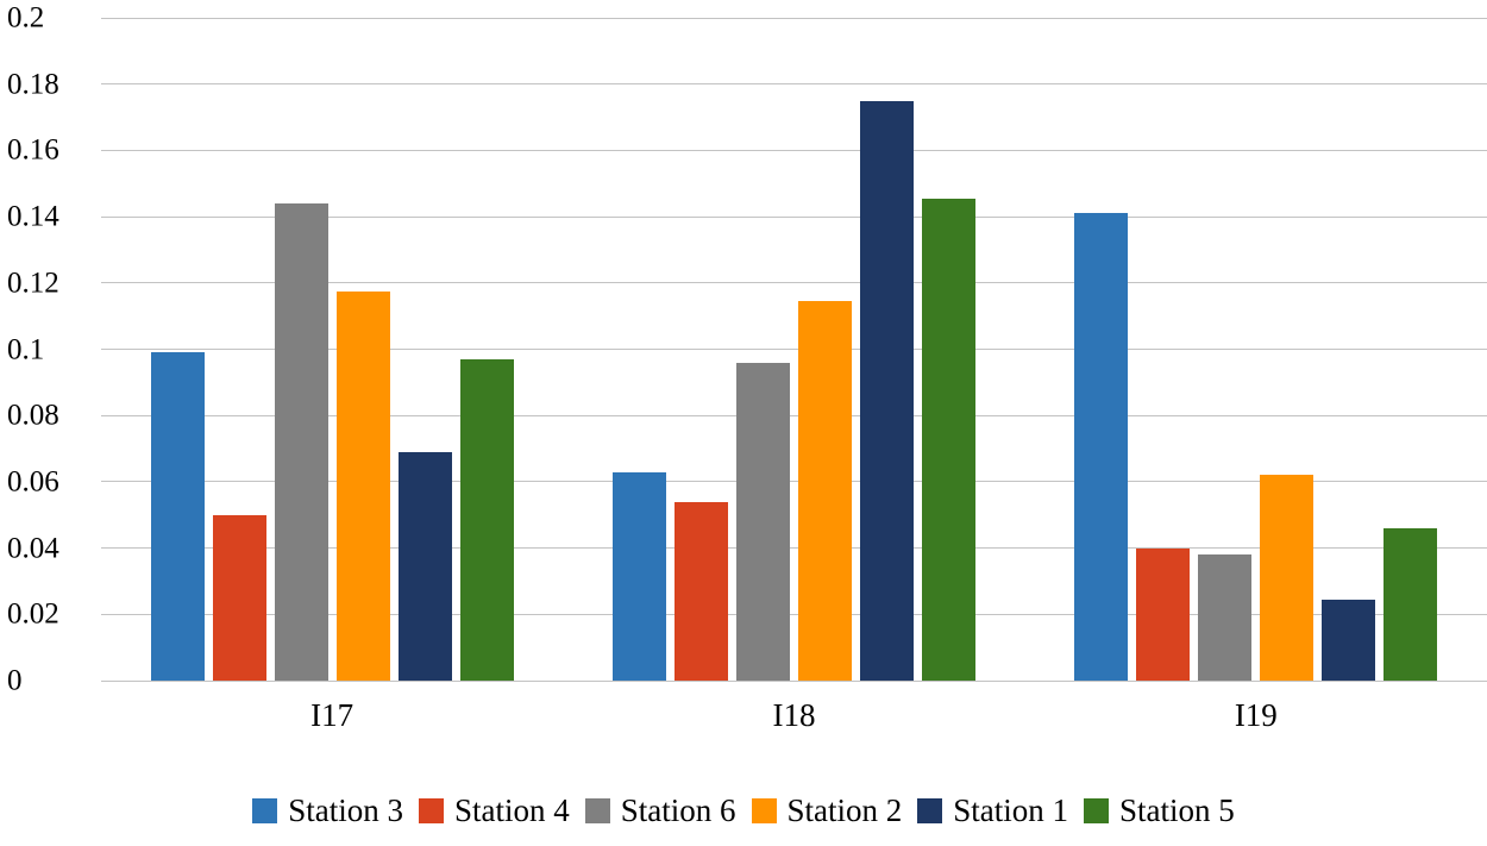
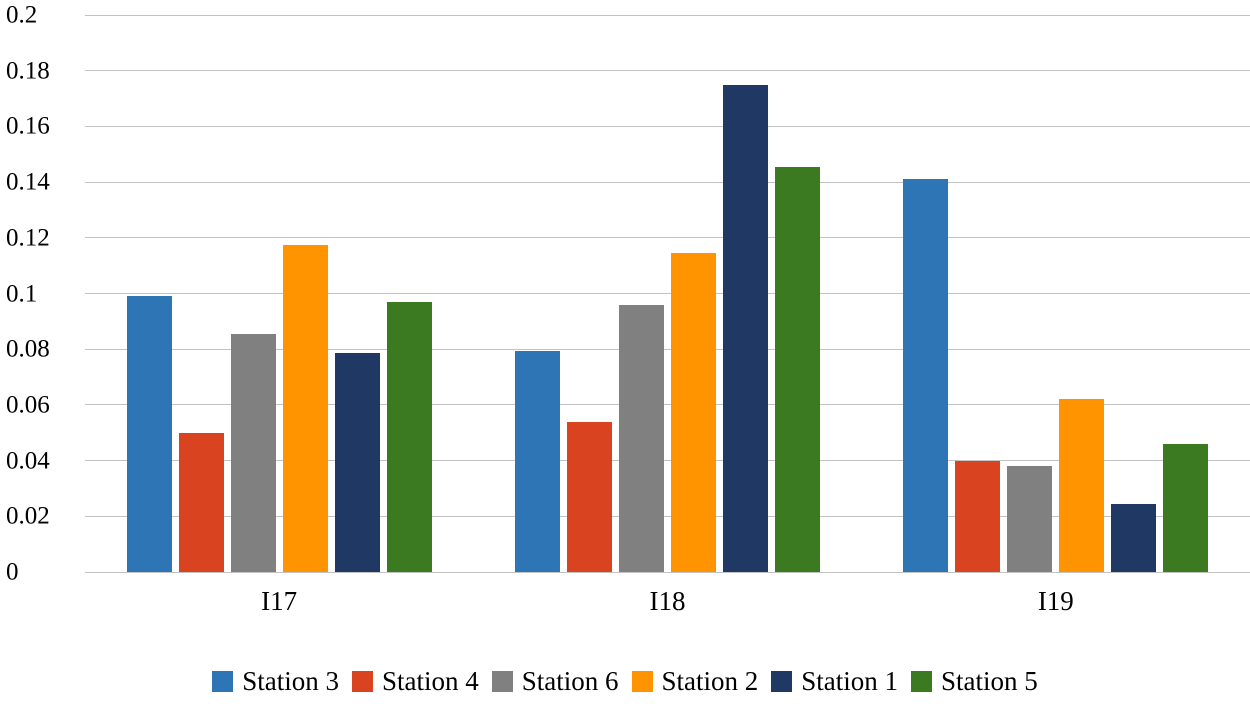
Station 6/I17: 0.144 -> 0.086
Station 1/I17: 0.069 -> 0.079
Station 3/I18: 0.063 -> 0.080
